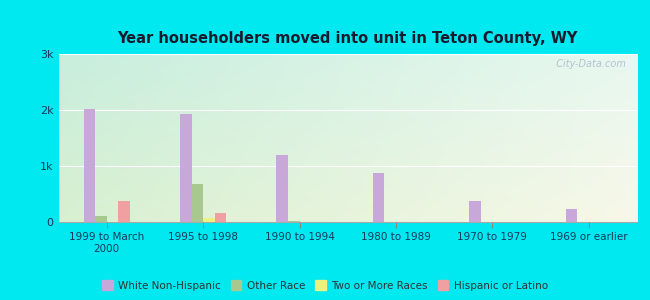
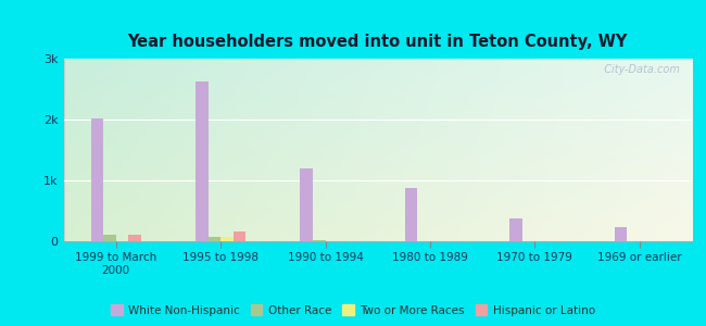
Hispanic or Latino/1999 to March 2000: 0.38k -> 0.10k
White Non-Hispanic/1995 to 1998: 1.92k -> 2.62k
Other Race/1995 to 1998: 0.68k -> 0.08k
